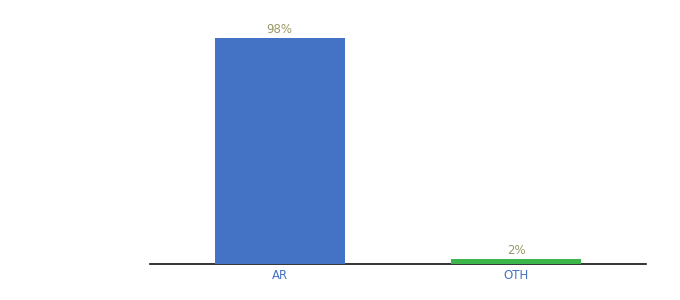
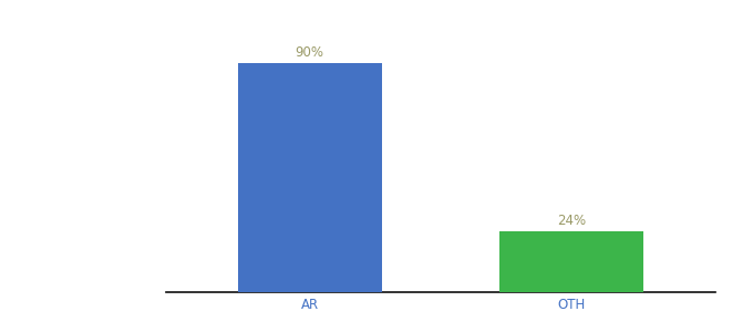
AR: 98% -> 90%
OTH: 2% -> 24%
